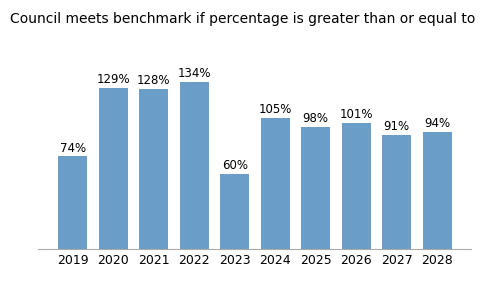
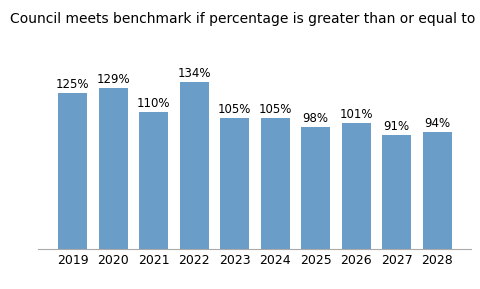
2019: 74% -> 125%
2021: 128% -> 110%
2023: 60% -> 105%
